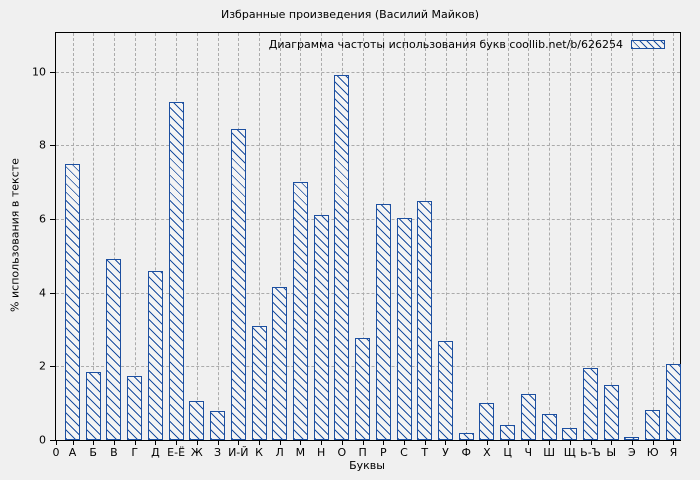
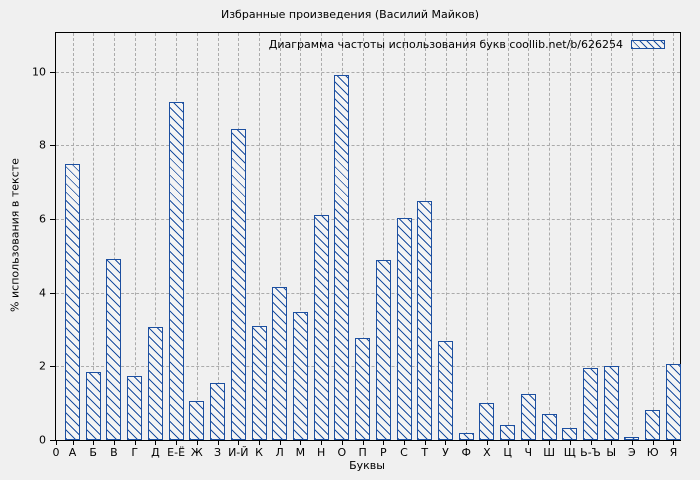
Д: 4.6 -> 3.1
З: 0.8 -> 1.5
М: 7.0 -> 3.5
Р: 6.4 -> 4.9
Ы: 1.5 -> 2.0
